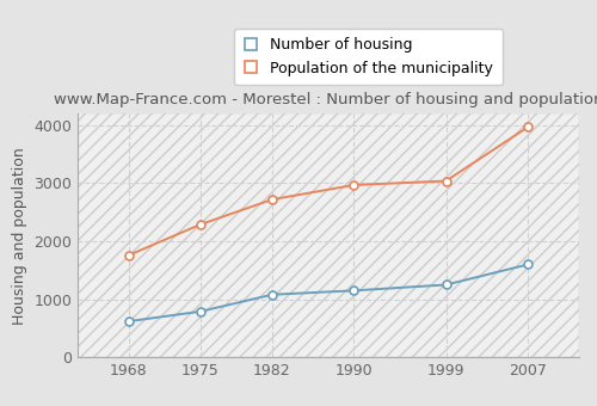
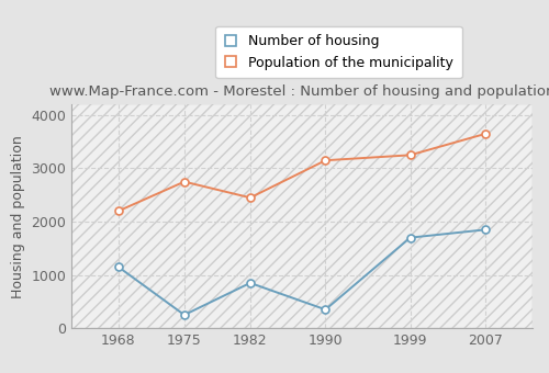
Number of housing/1968: 620 -> 1150
Population of the municipality/1968: 1760 -> 2200
Number of housing/1975: 790 -> 250
Population of the municipality/1975: 2290 -> 2750
Number of housing/1982: 1080 -> 850
Population of the municipality/1982: 2720 -> 2450
Number of housing/1990: 1150 -> 350
Population of the municipality/1990: 2970 -> 3150
Number of housing/1999: 1250 -> 1700
Population of the municipality/1999: 3040 -> 3250
Number of housing/2007: 1600 -> 1850
Population of the municipality/2007: 3970 -> 3650
